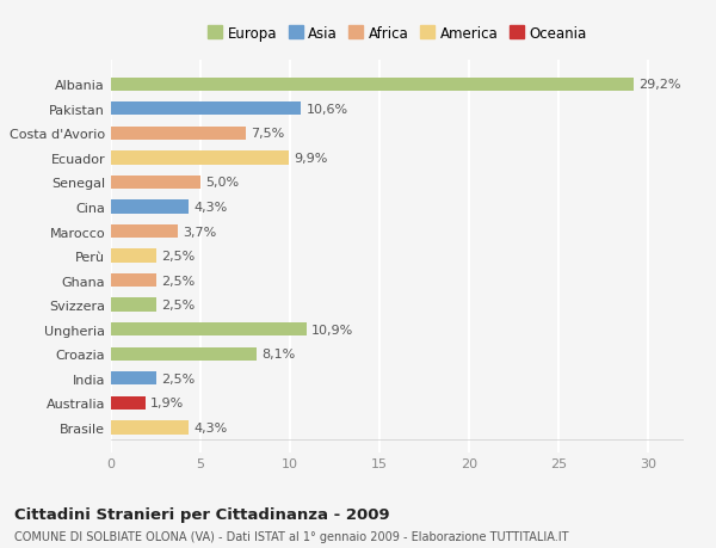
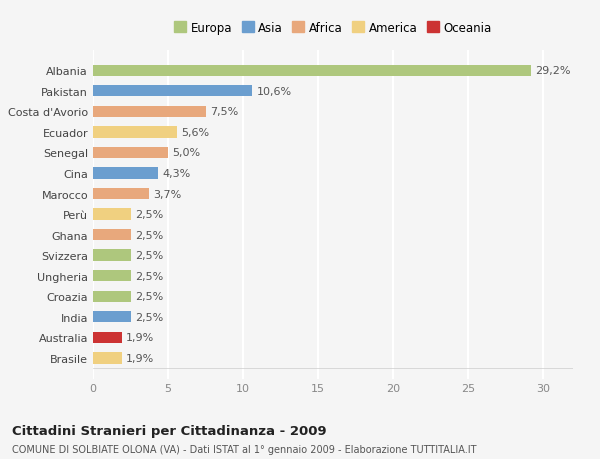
Ecuador: 9,9% -> 5,6%
Ungheria: 10,9% -> 2,5%
Croazia: 8,1% -> 2,5%
Brasile: 4,3% -> 1,9%
